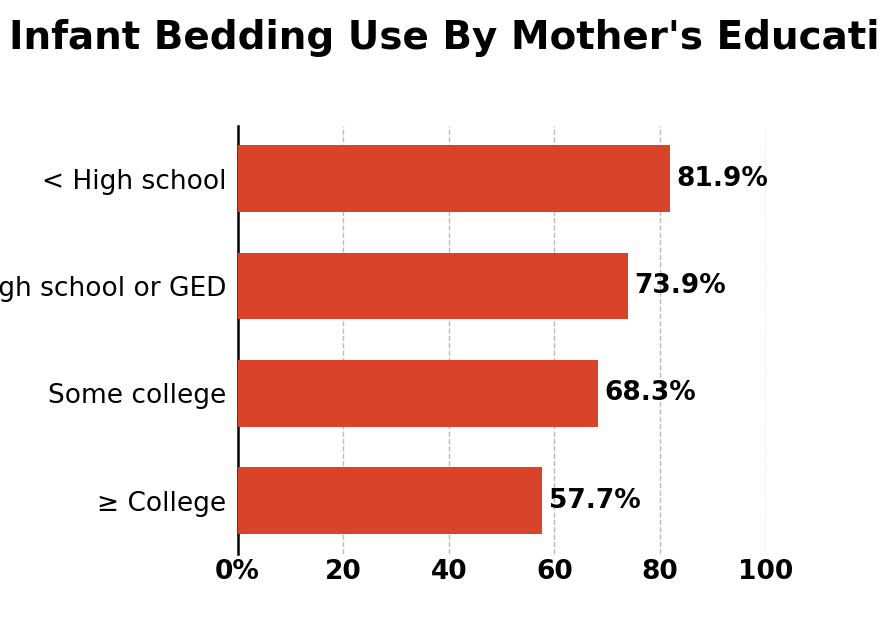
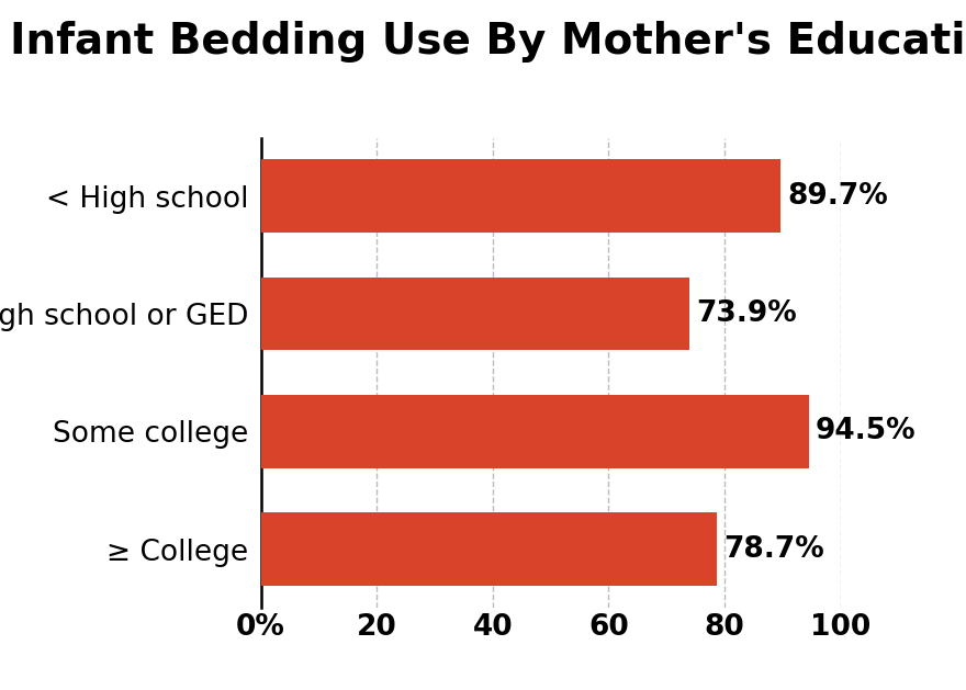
< High school: 81.9% -> 89.7%
Some college: 68.3% -> 94.5%
≥ College: 57.7% -> 78.7%
